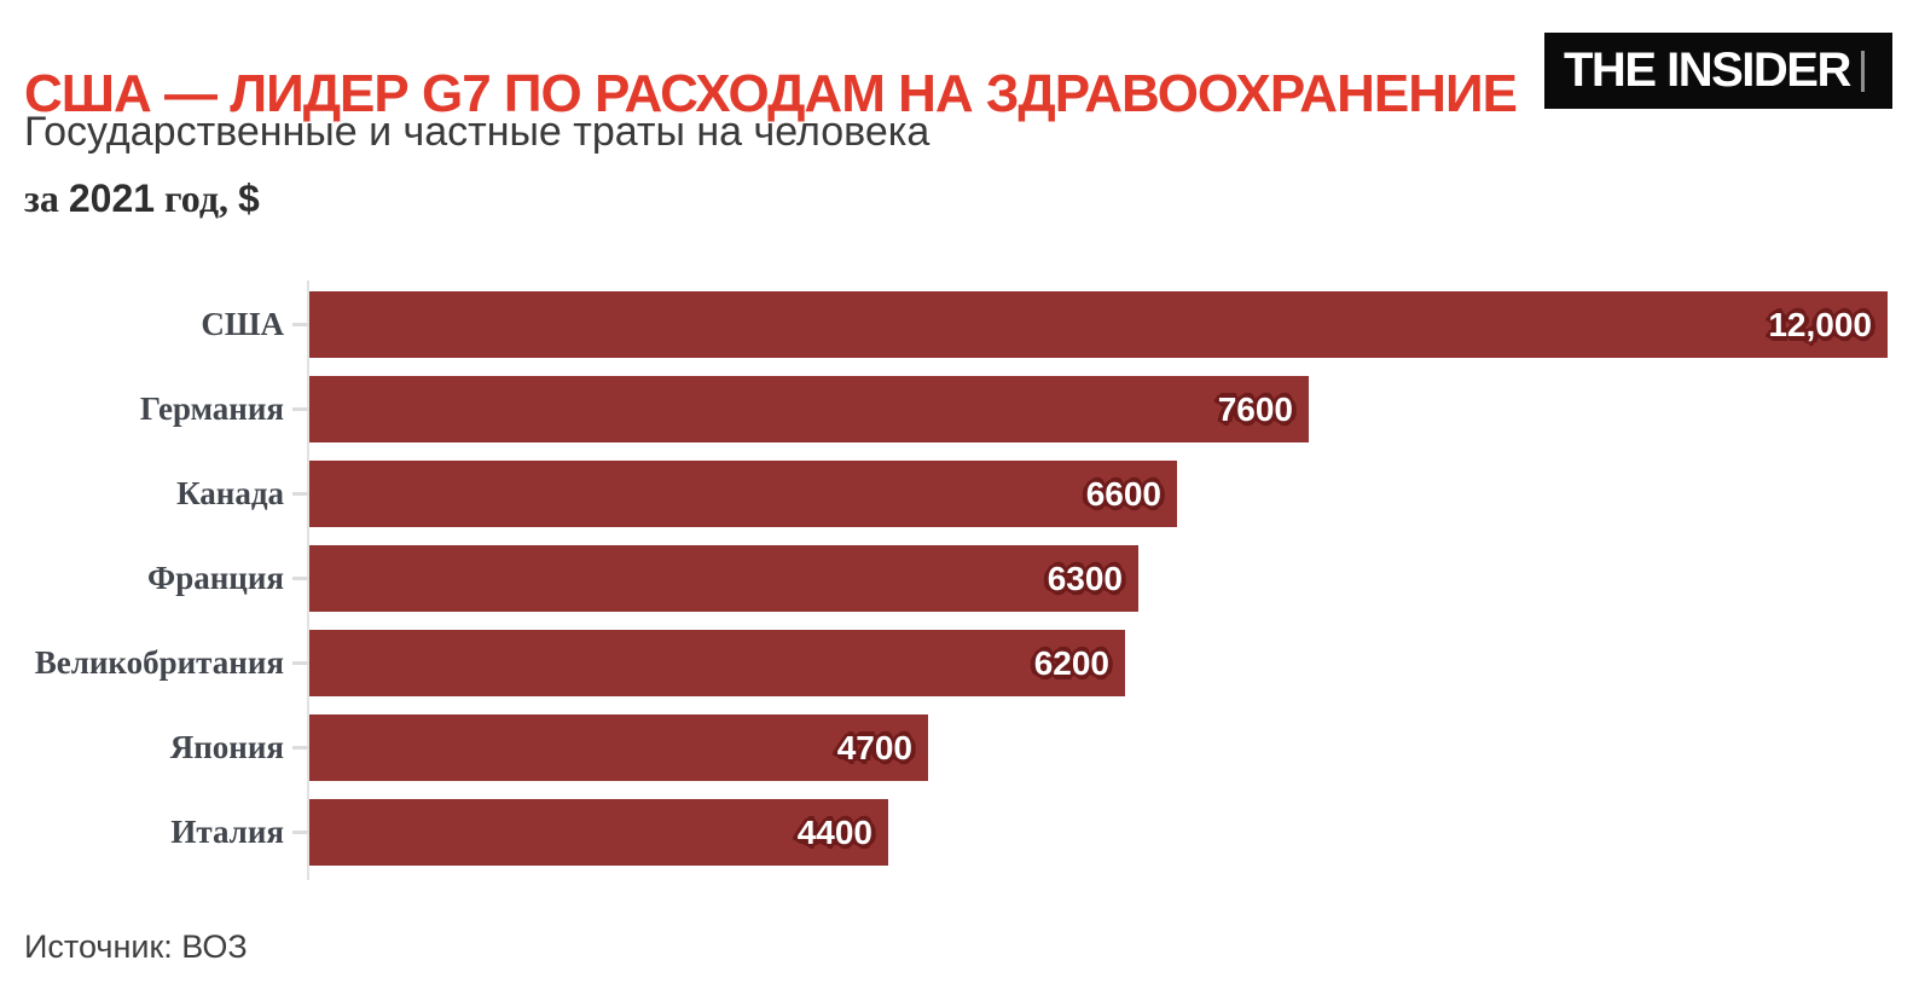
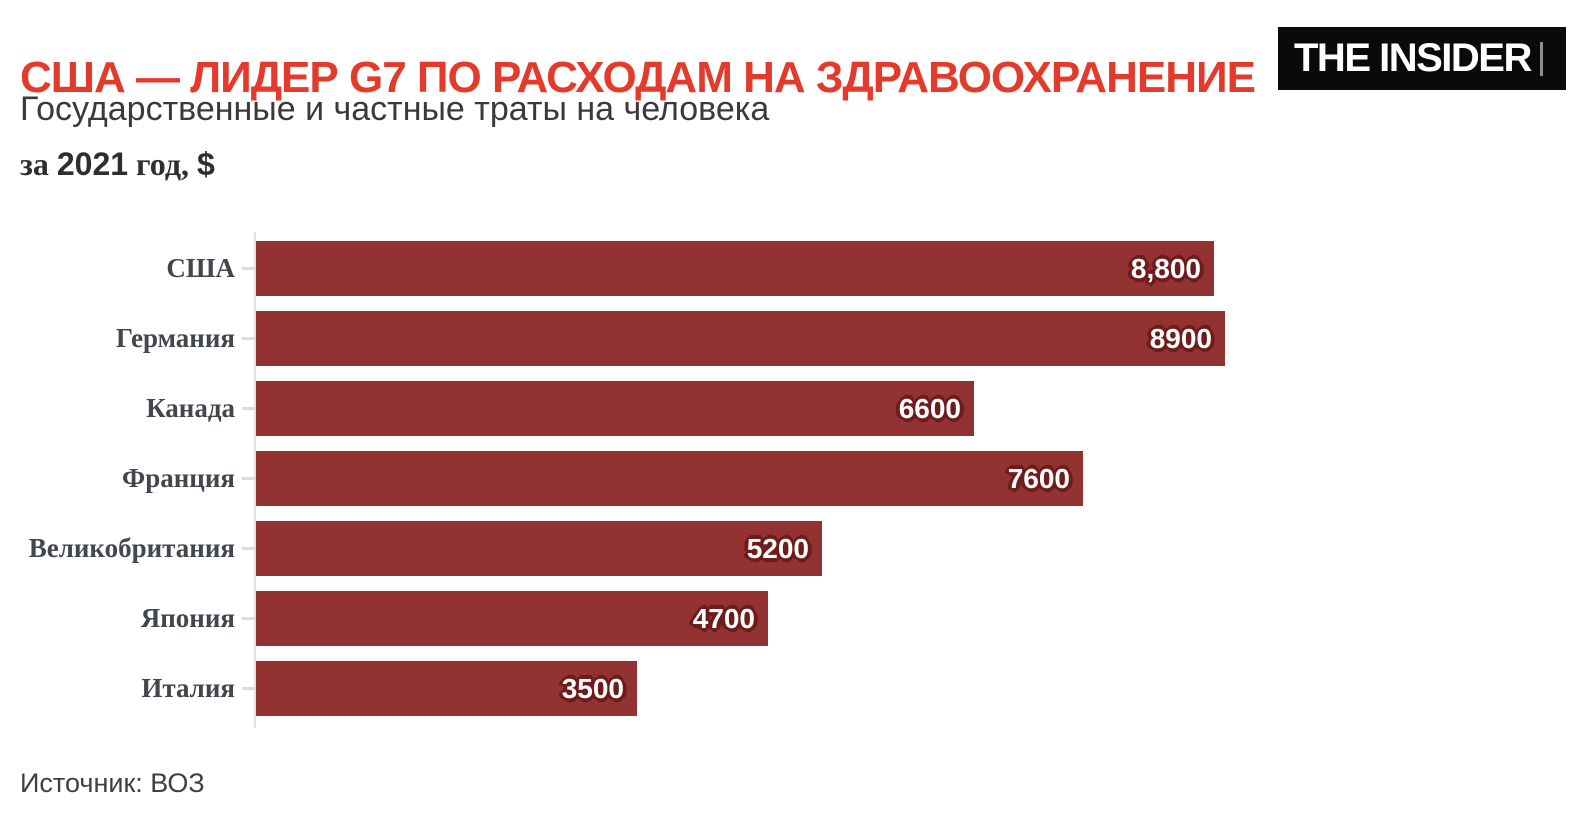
США: 12,000 -> 8,800
Германия: 7600 -> 8900
Франция: 6300 -> 7600
Великобритания: 6200 -> 5200
Италия: 4400 -> 3500
